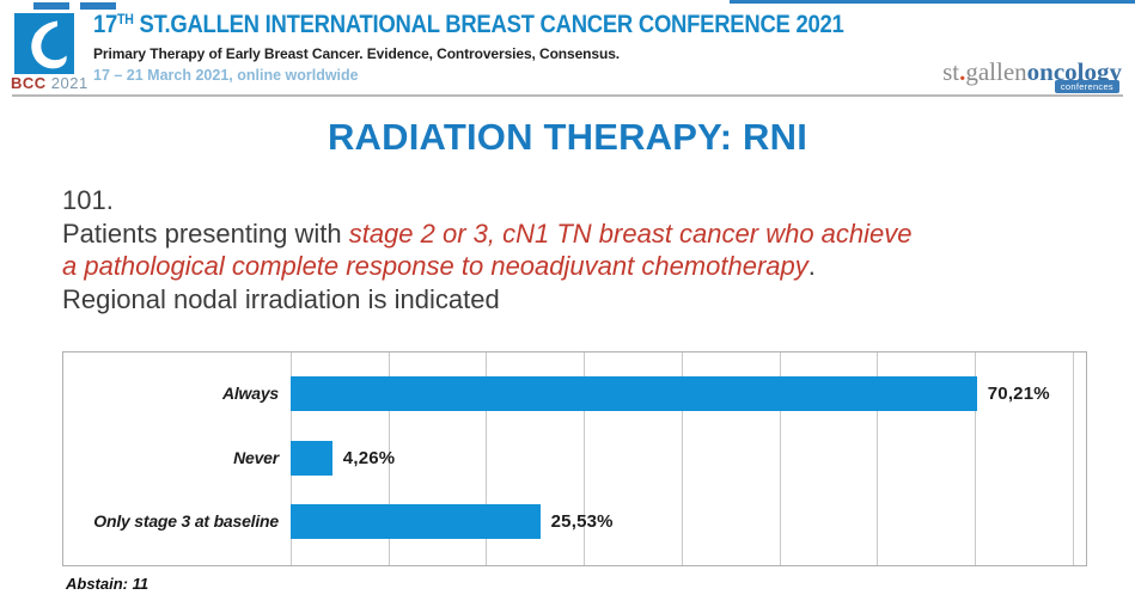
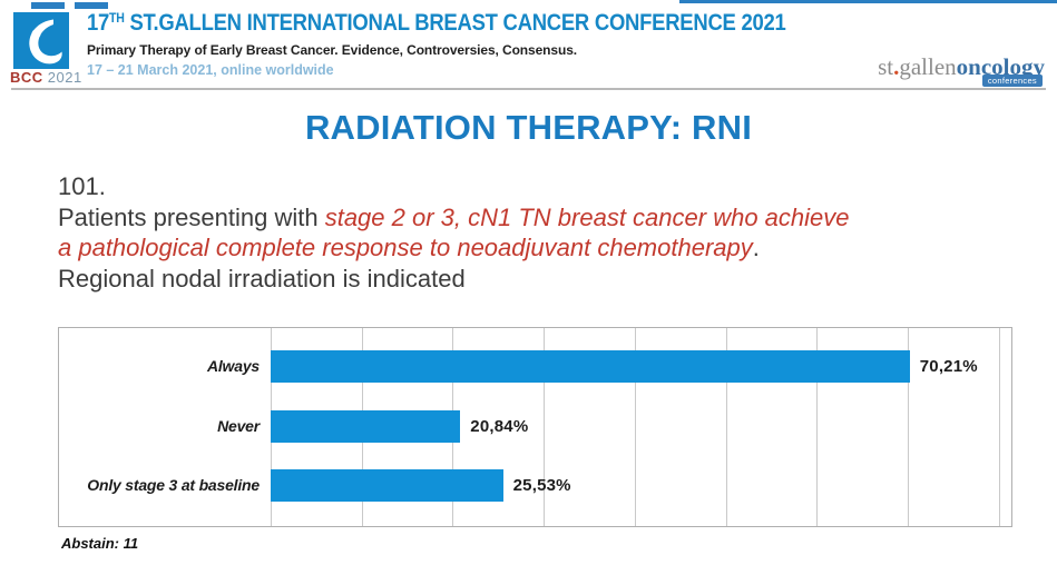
Never: 4,26% -> 20,84%
